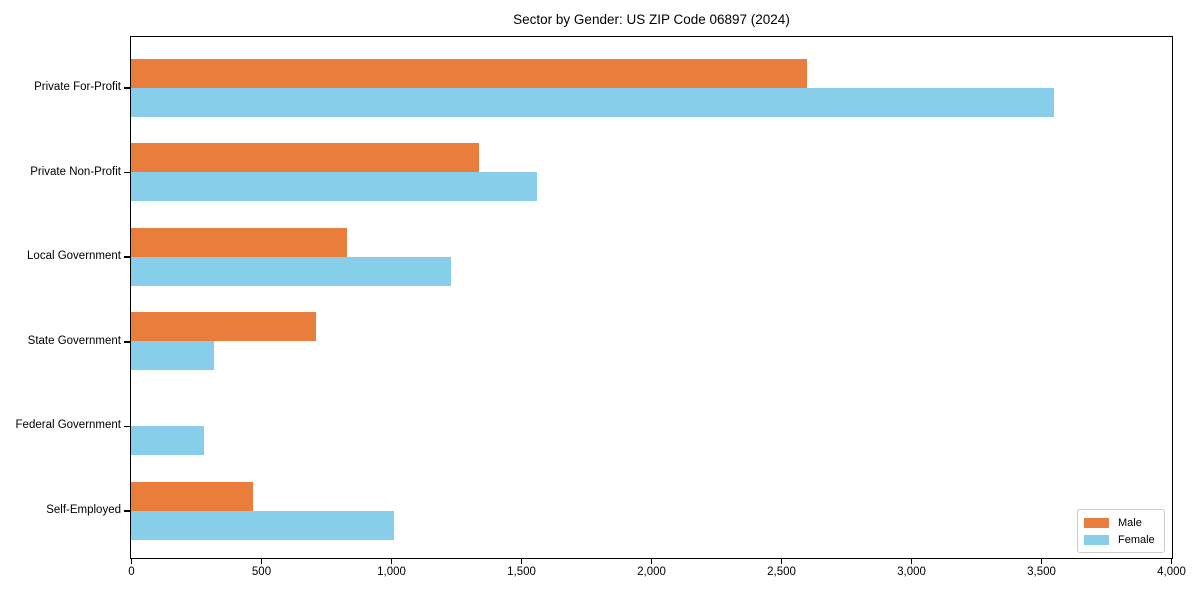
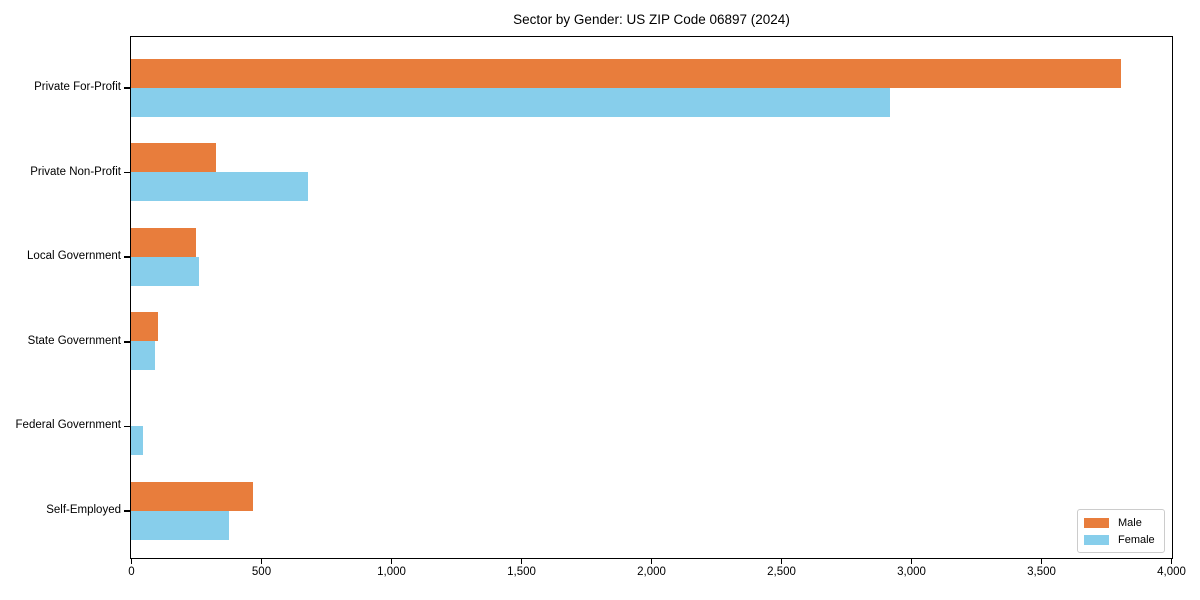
Male/Private For-Profit: 2600 -> 3810
Female/Private For-Profit: 3550 -> 2920
Male/Private Non-Profit: 1340 -> 330
Female/Private Non-Profit: 1560 -> 680
Male/Local Government: 830 -> 250
Female/Local Government: 1230 -> 260
Male/State Government: 710 -> 100
Female/State Government: 320 -> 90
Female/Federal Government: 280 -> 50
Female/Self-Employed: 1010 -> 380
